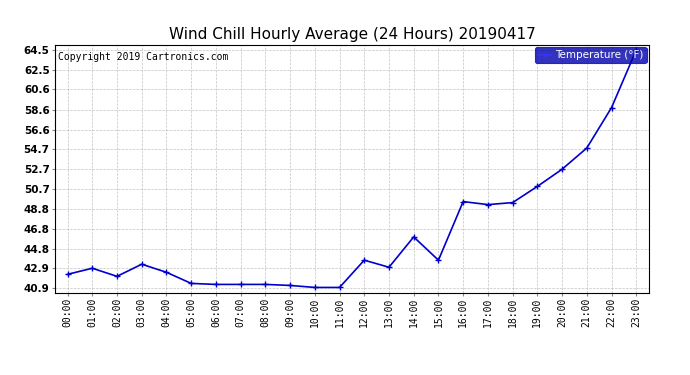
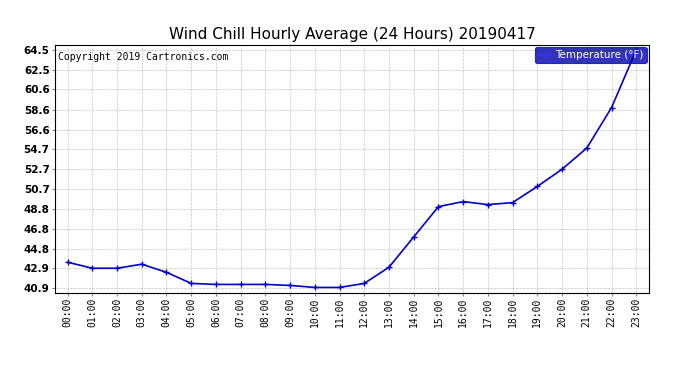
00:00: 42.3 -> 43.5
02:00: 42.1 -> 42.9
12:00: 43.7 -> 41.4
15:00: 43.7 -> 49.0
